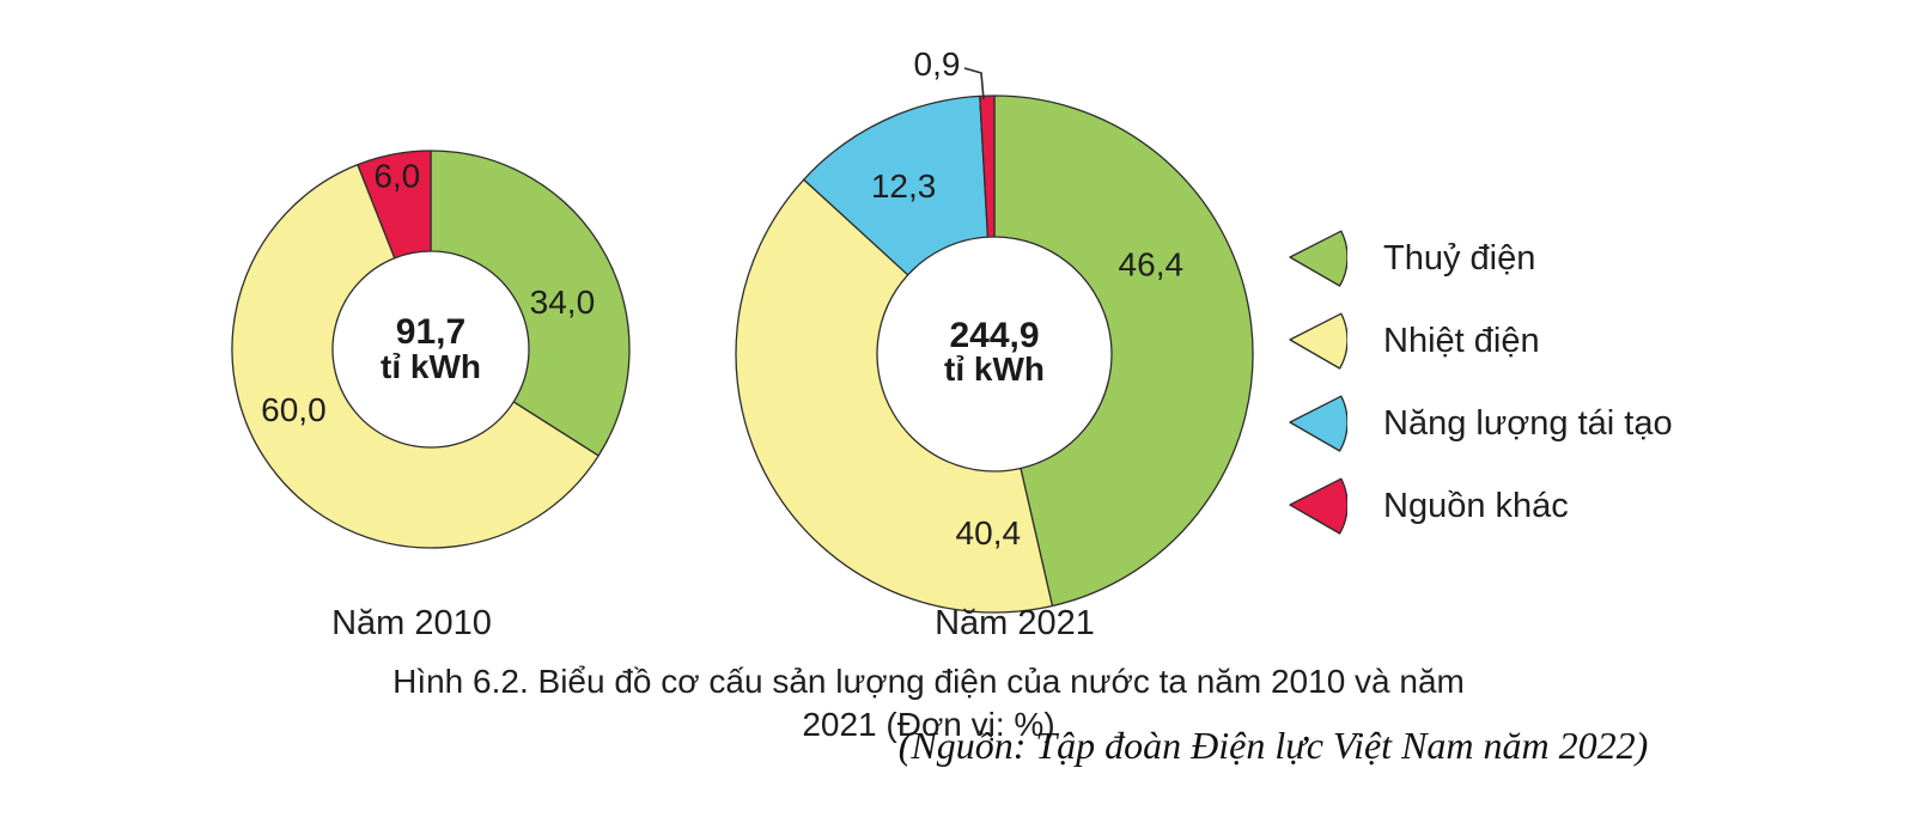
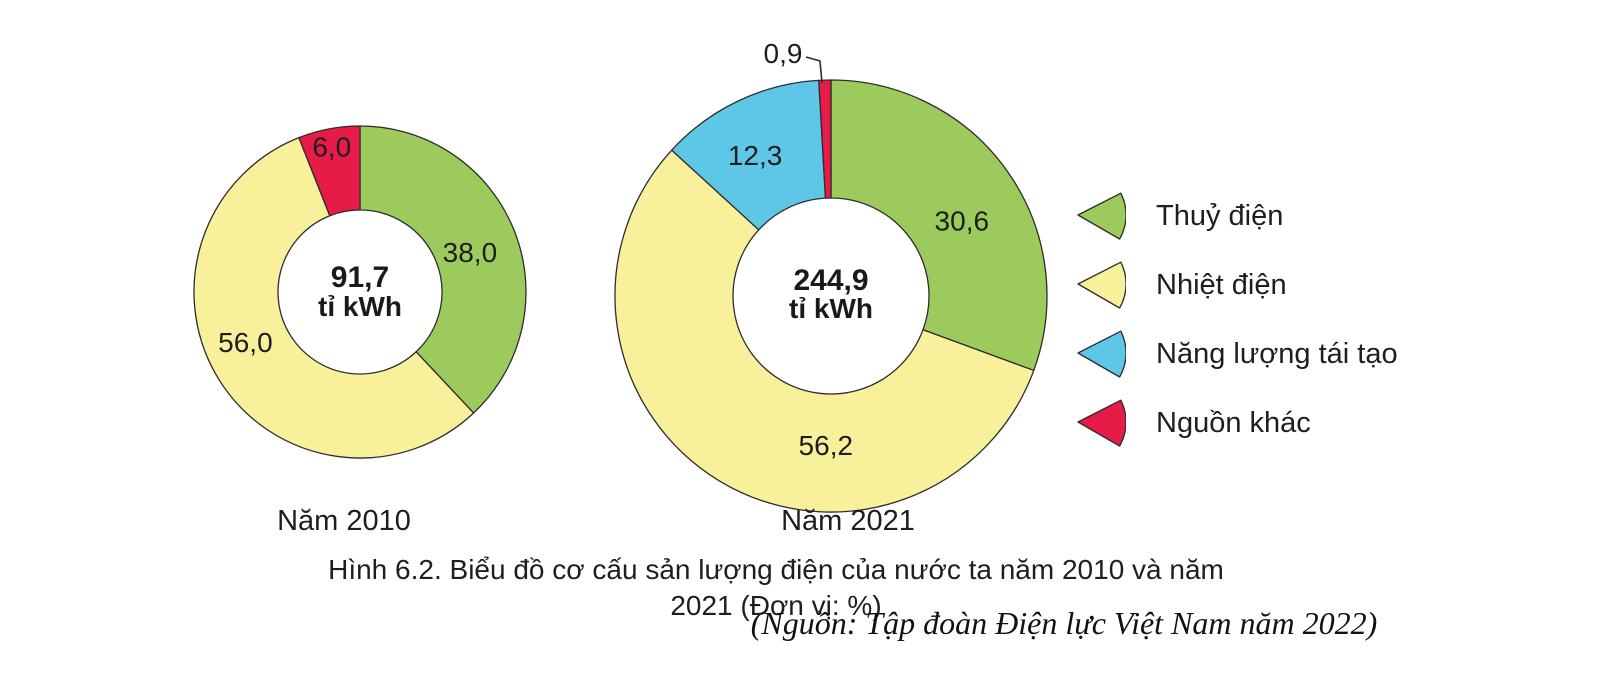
Năm 2010/Thuỷ điện: 34,0 -> 38,0
Năm 2010/Nhiệt điện: 60,0 -> 56,0
Năm 2021/Thuỷ điện: 46,4 -> 30,6
Năm 2021/Nhiệt điện: 40,4 -> 56,2
